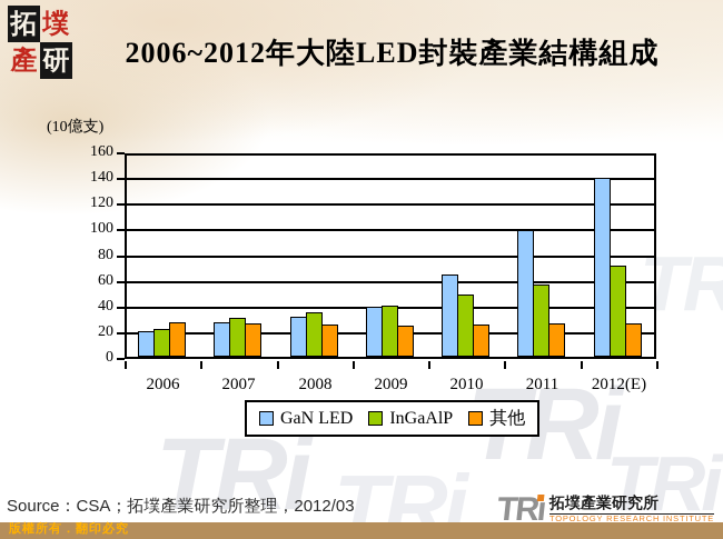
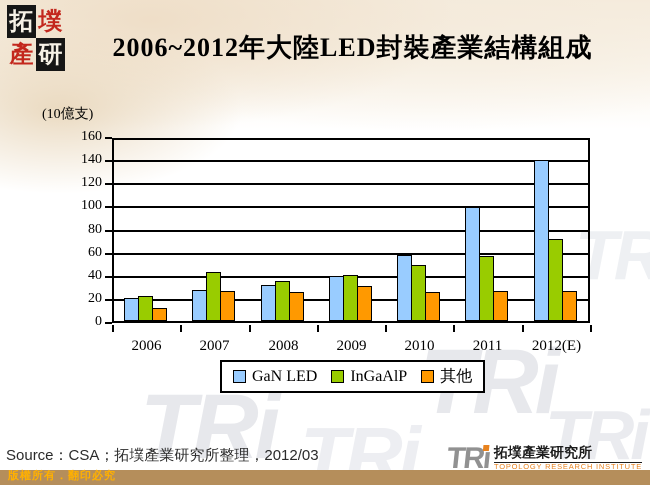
其他/2006: 27 -> 11
InGaAlP/2007: 30 -> 42
其他/2009: 24 -> 30
GaN LED/2010: 64 -> 57
